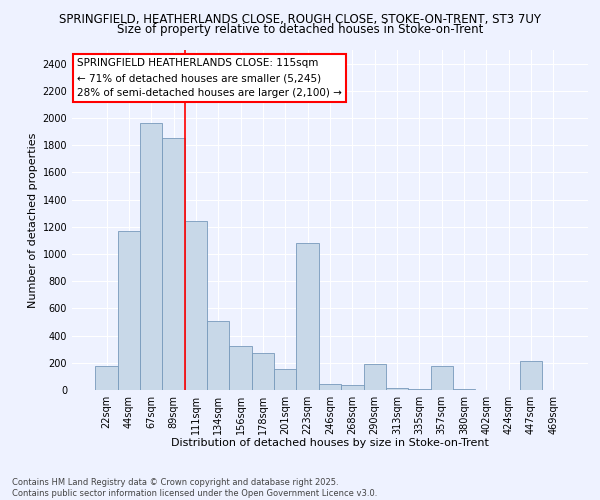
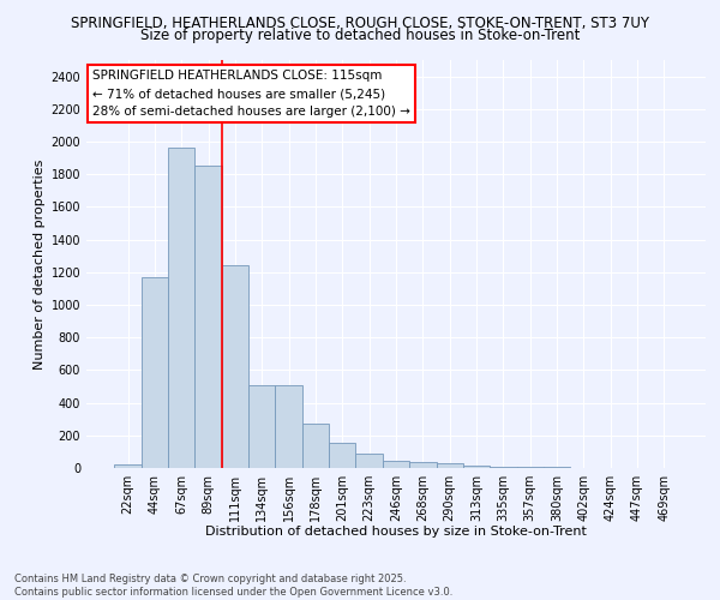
22sqm: 180 -> 20
156sqm: 320 -> 510
223sqm: 1080 -> 80
290sqm: 190 -> 30
357sqm: 180 -> 0
447sqm: 210 -> 0
